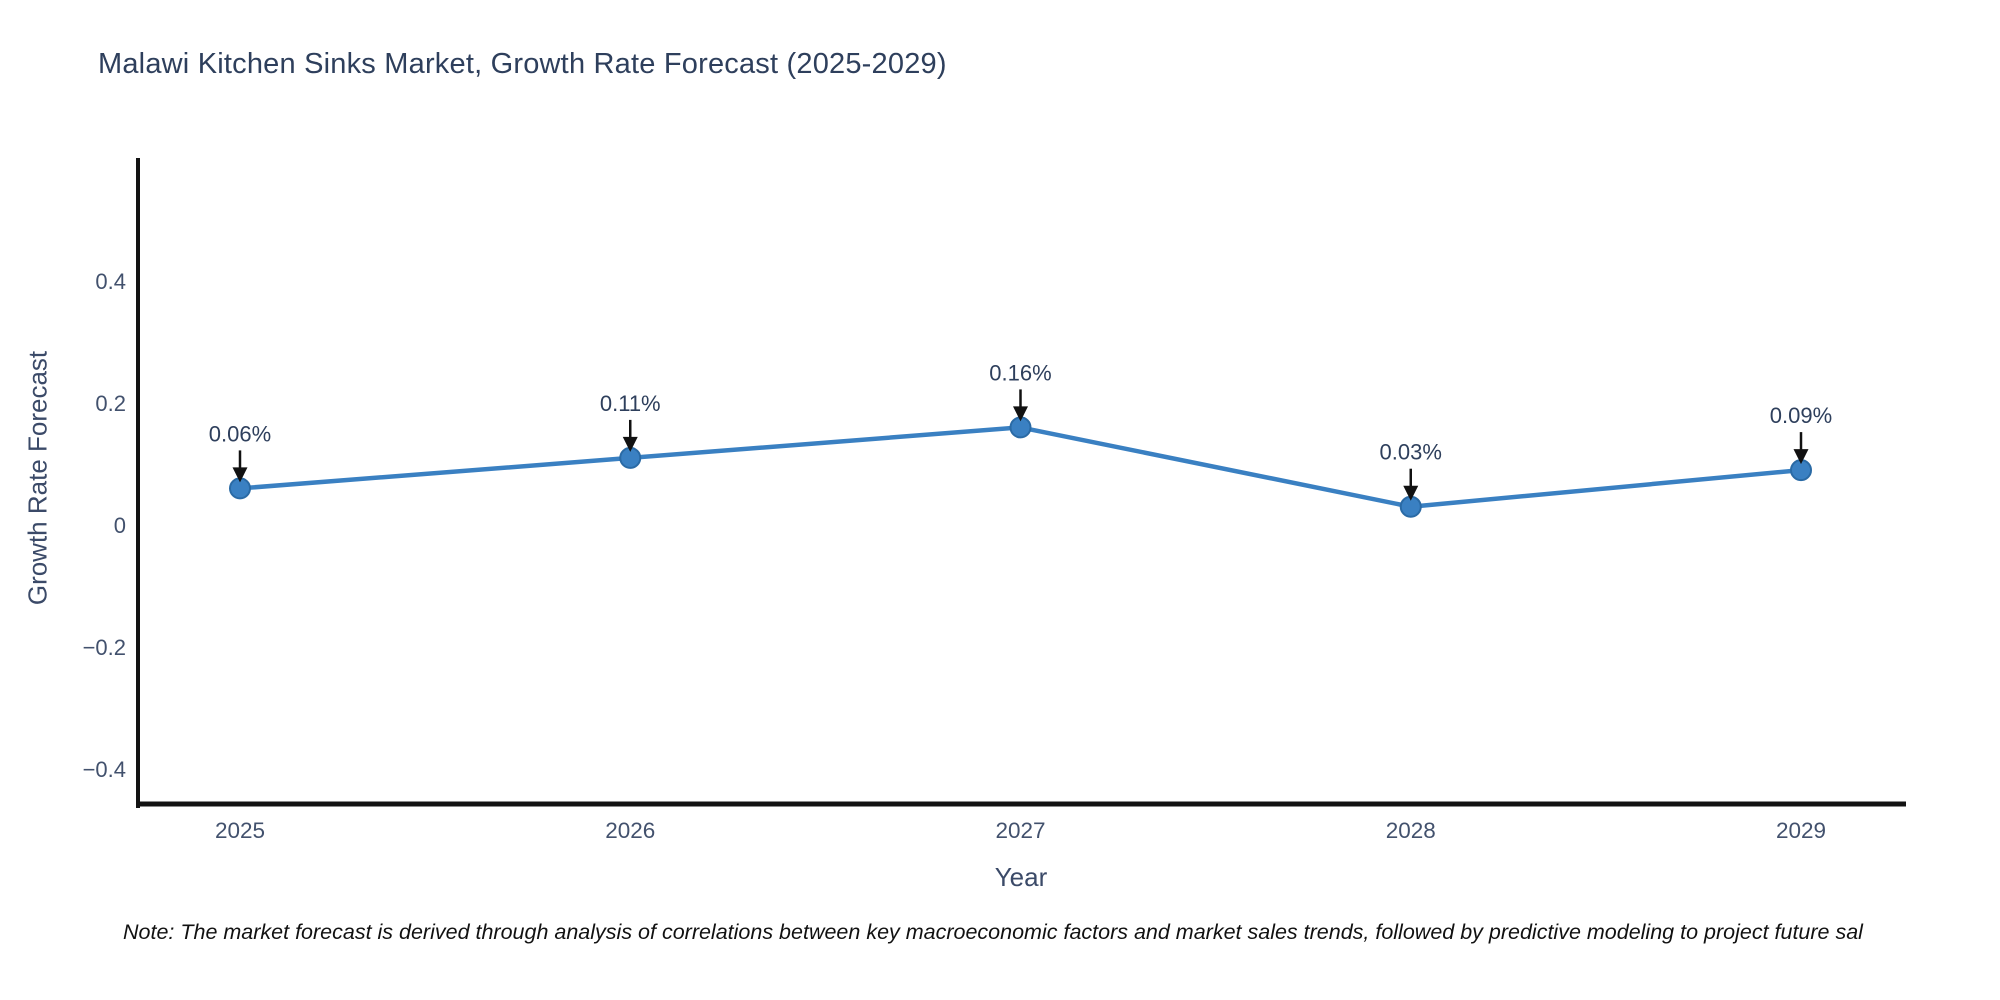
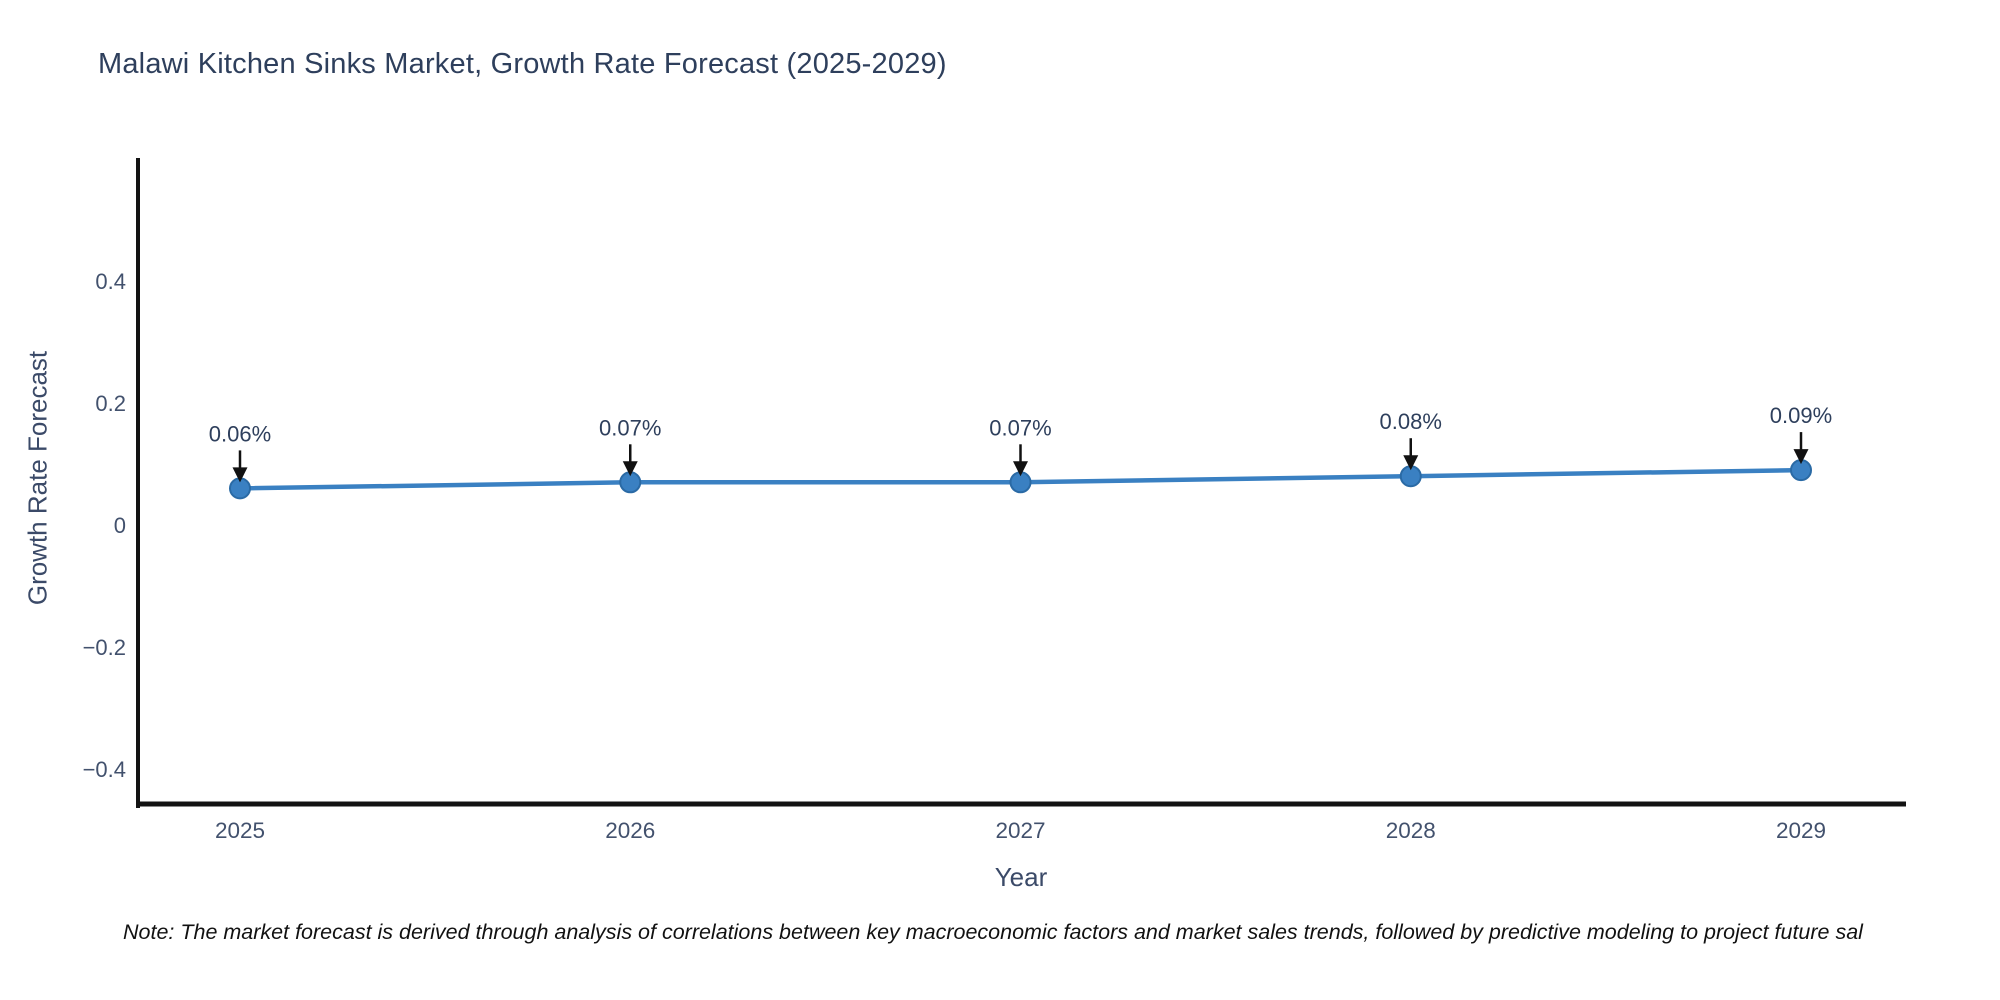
2026: 0.11% -> 0.07%
2027: 0.16% -> 0.07%
2028: 0.03% -> 0.08%
